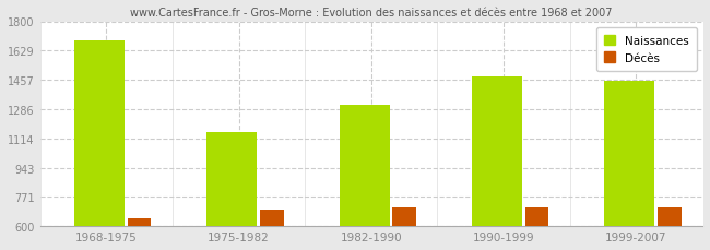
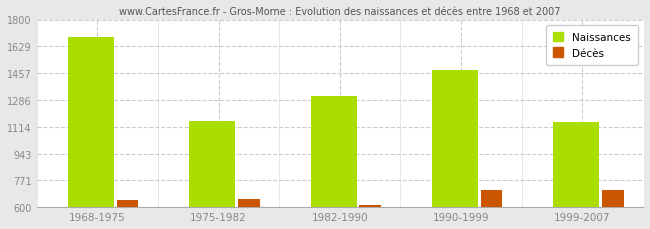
Décès/1975-1982: 700 -> 650
Décès/1982-1990: 710 -> 620
Naissances/1999-2007: 1450 -> 1140
